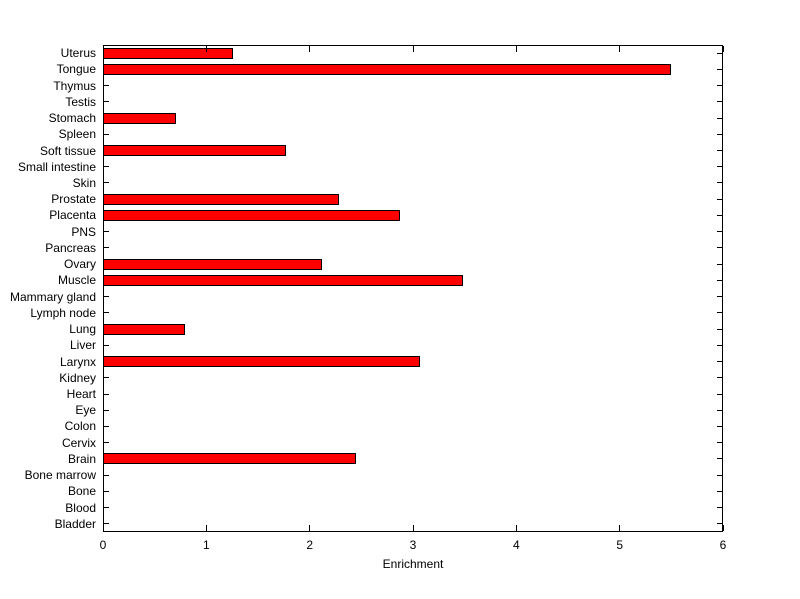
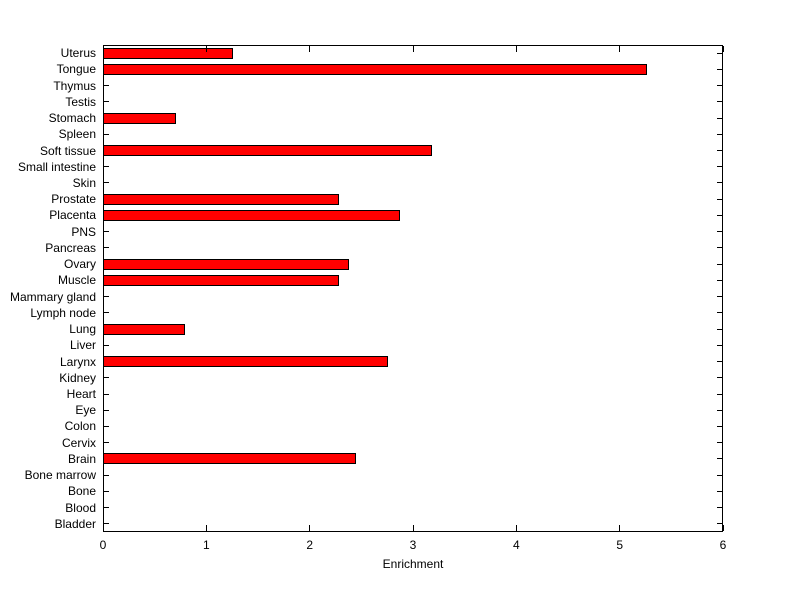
Tongue: 5.50 -> 5.26
Soft tissue: 1.77 -> 3.18
Ovary: 2.12 -> 2.38
Muscle: 3.48 -> 2.28
Larynx: 3.07 -> 2.76
